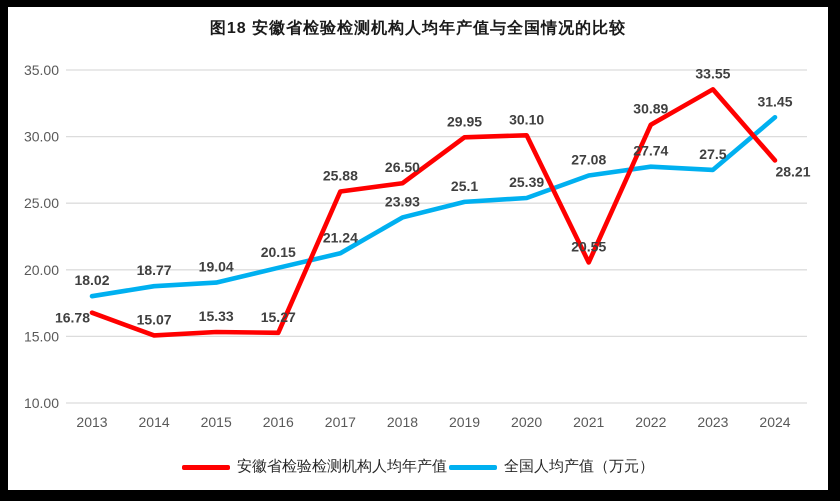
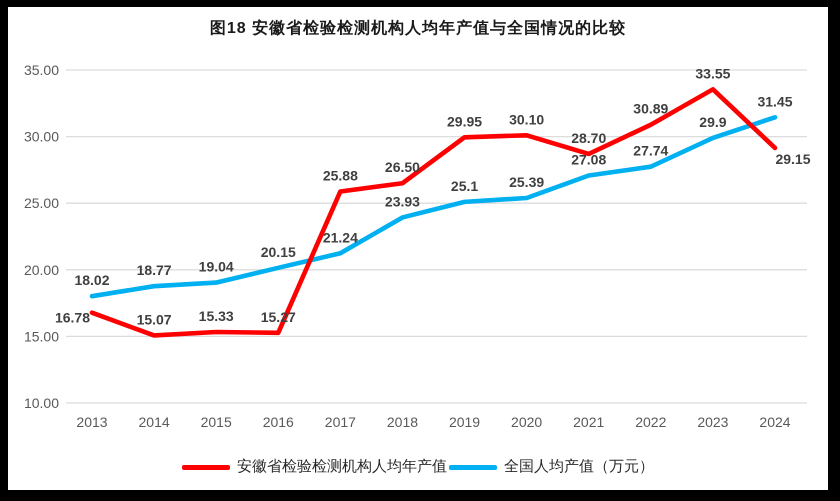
安徽省检验检测机构人均年产值/2021: 20.55 -> 28.70
全国人均产值（万元）/2023: 27.5 -> 29.9
安徽省检验检测机构人均年产值/2024: 28.21 -> 29.15
